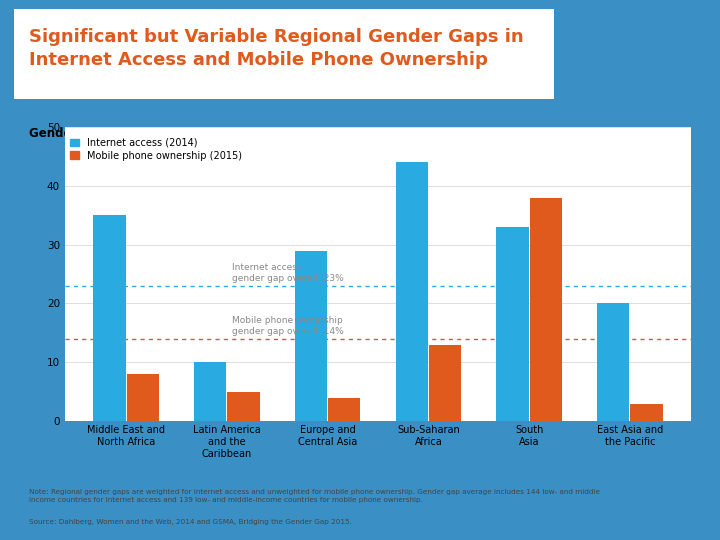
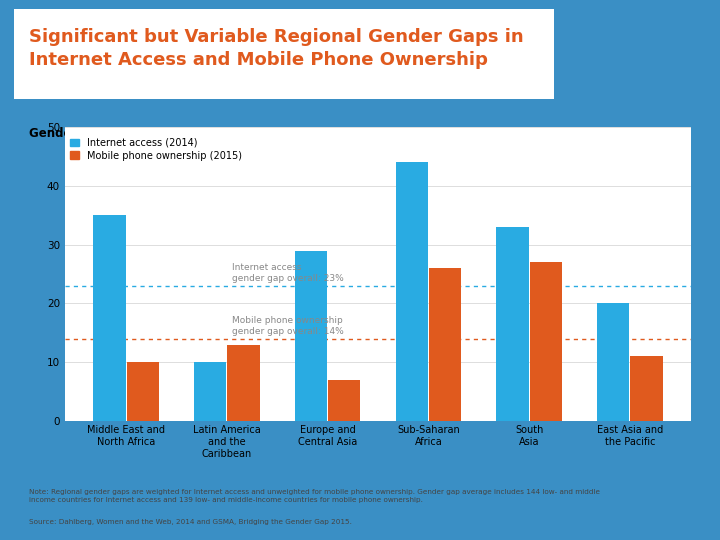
Mobile phone ownership (2015)/Middle East and North Africa: 8 -> 10
Mobile phone ownership (2015)/Latin America and the Caribbean: 5 -> 13
Mobile phone ownership (2015)/Europe and Central Asia: 4 -> 7
Mobile phone ownership (2015)/Sub-Saharan Africa: 13 -> 26
Mobile phone ownership (2015)/South Asia: 38 -> 27
Mobile phone ownership (2015)/East Asia and the Pacific: 3 -> 11
